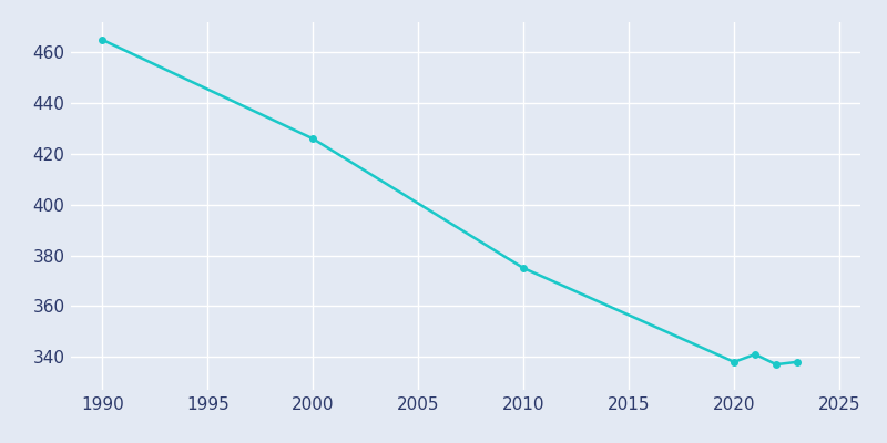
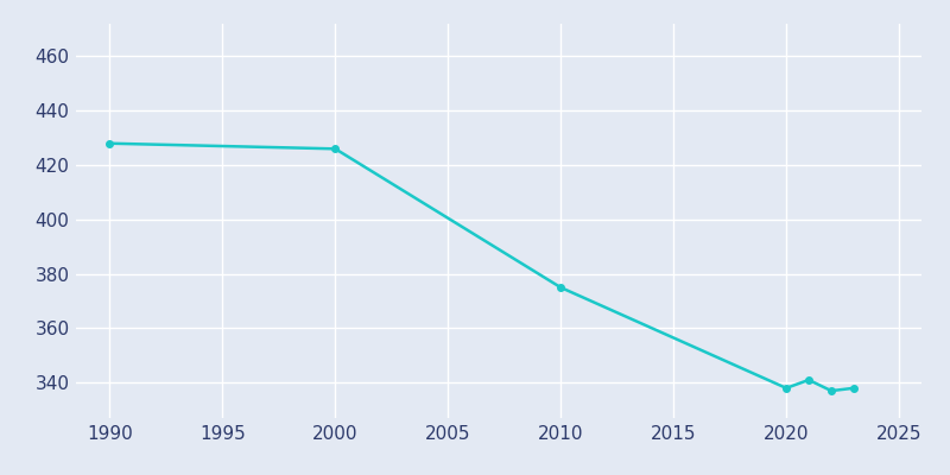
1990: 465 -> 428
